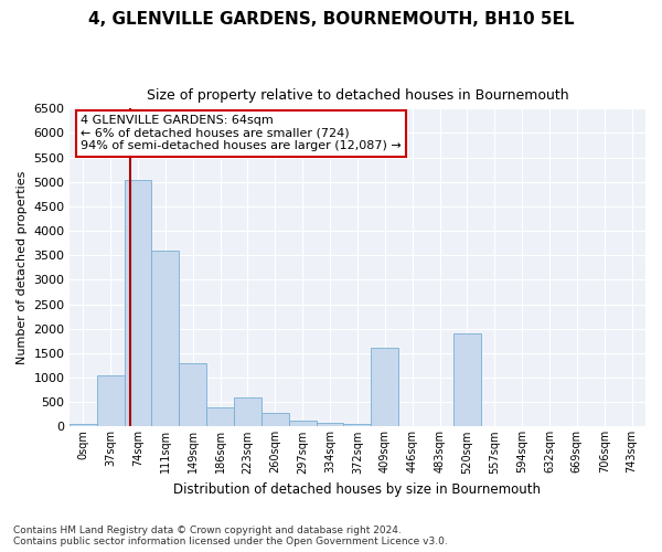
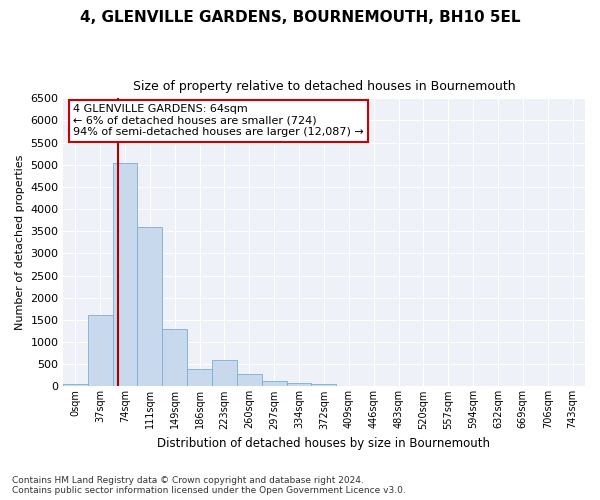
37sqm: 1050 -> 1600
409sqm: 1600 -> 10
520sqm: 1900 -> 0
